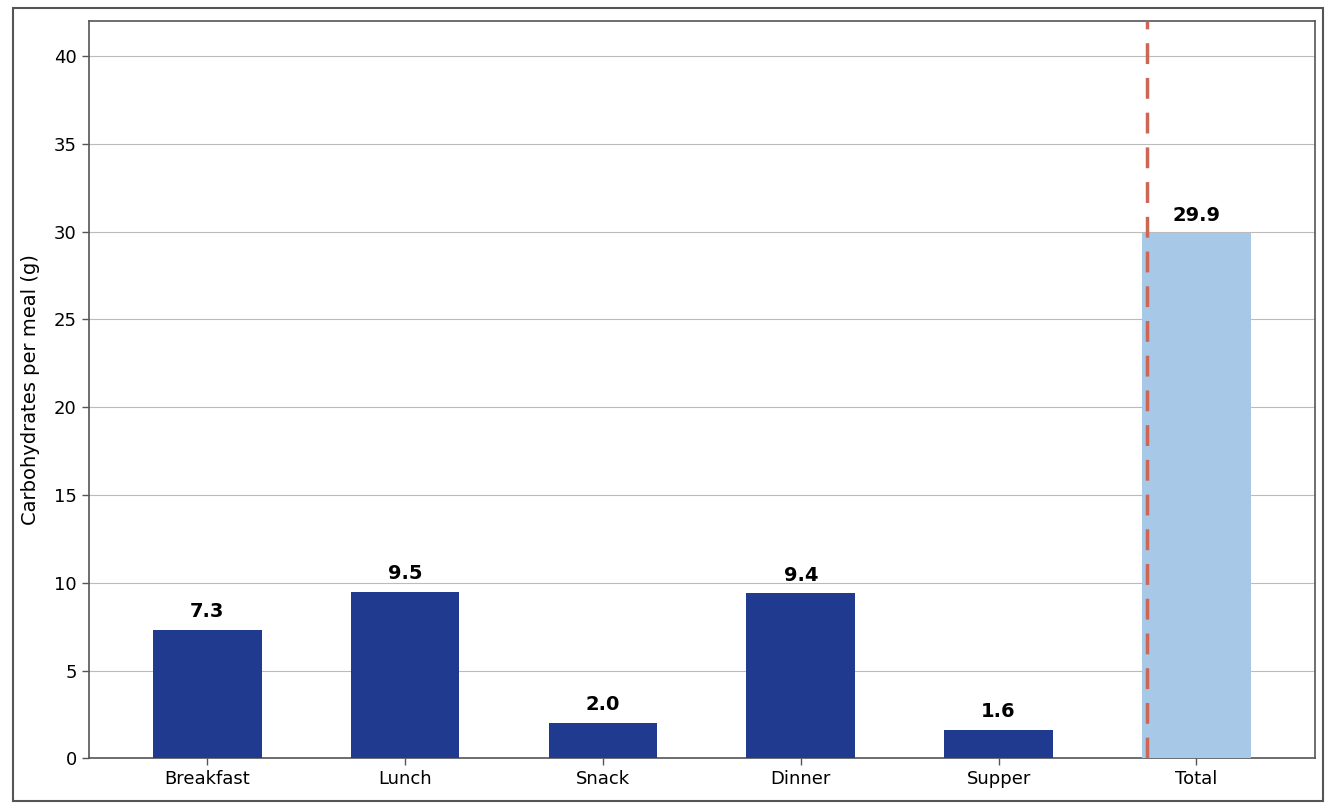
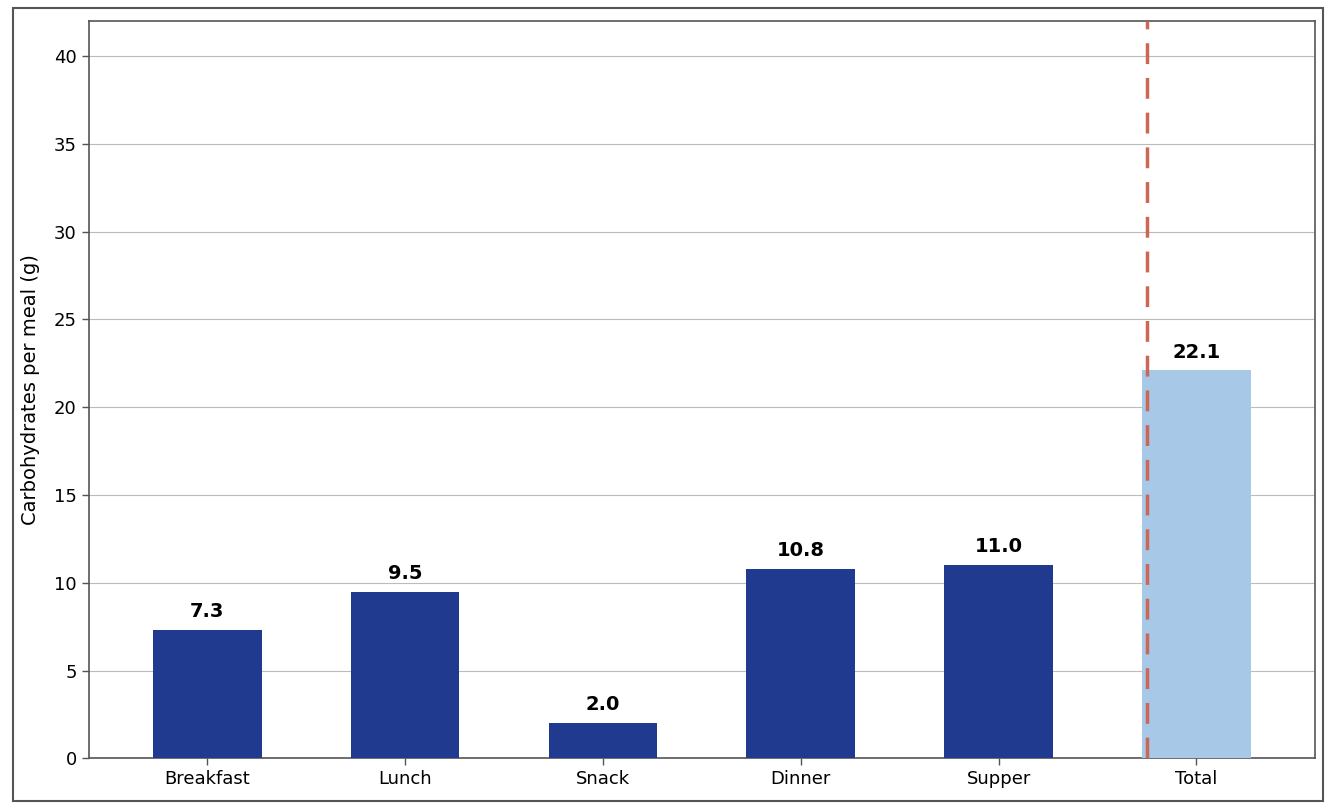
Dinner: 9.4 -> 10.8
Supper: 1.6 -> 11.0
Total: 29.9 -> 22.1
